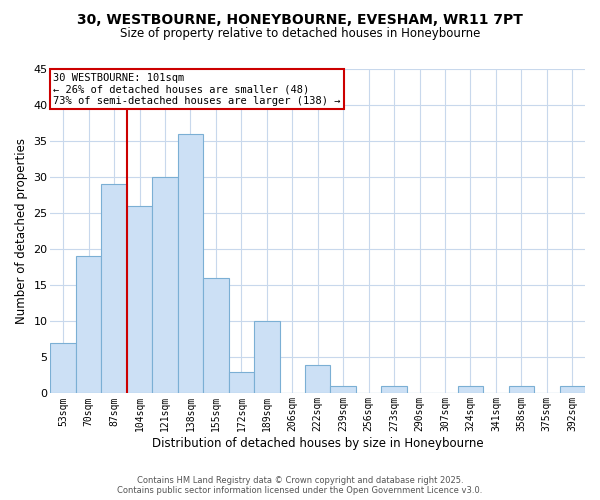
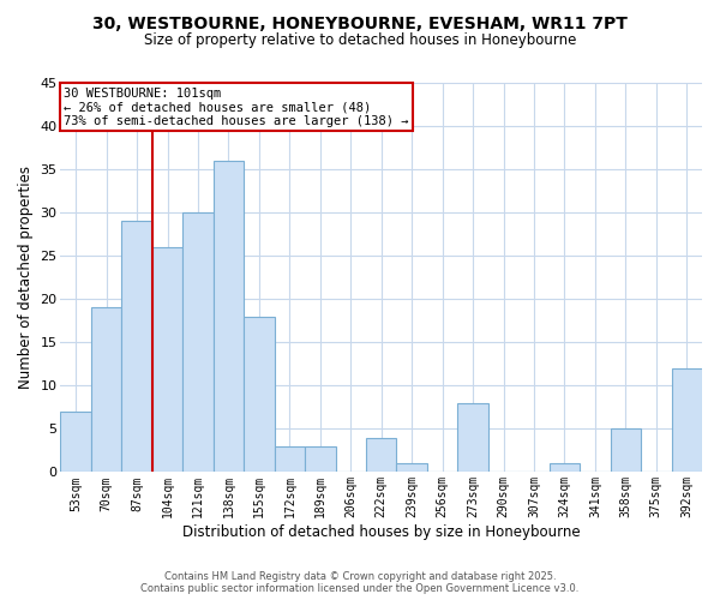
155sqm: 16 -> 18
189sqm: 10 -> 3
273sqm: 1 -> 8
358sqm: 1 -> 5
392sqm: 1 -> 12
